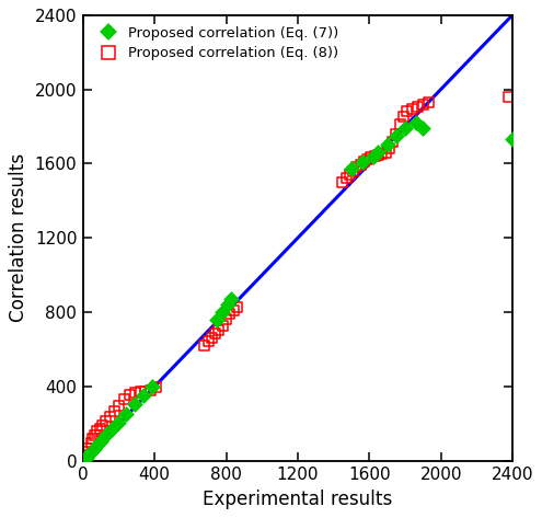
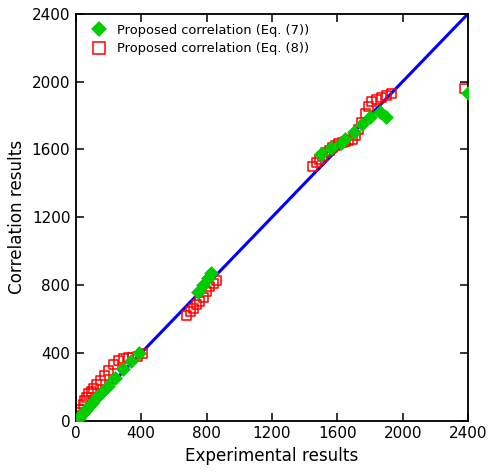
Proposed correlation (Eq. (7))/2400: 1730 -> 1930
